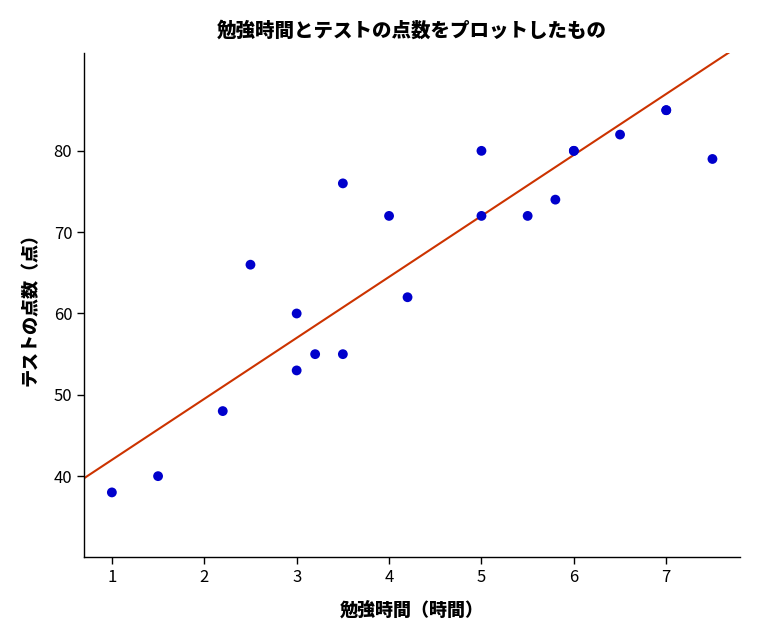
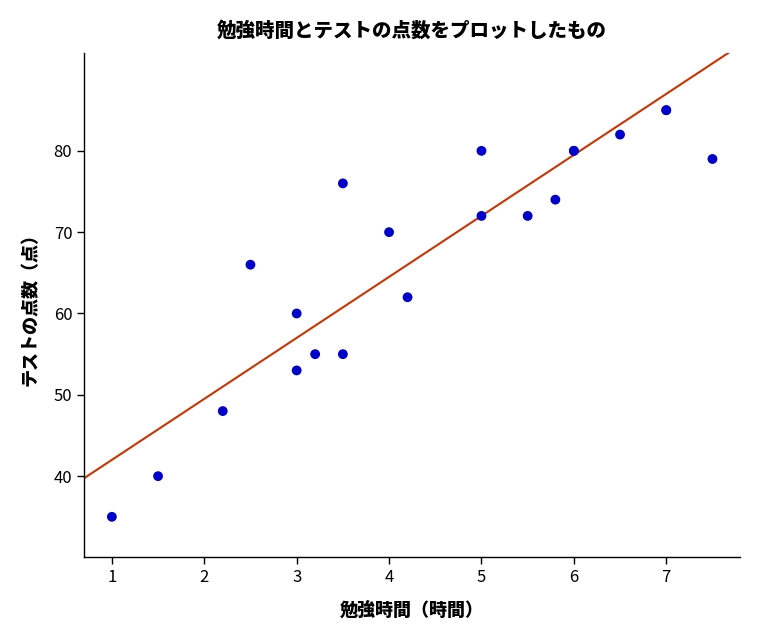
1: 38 -> 35
4: 72 -> 70
